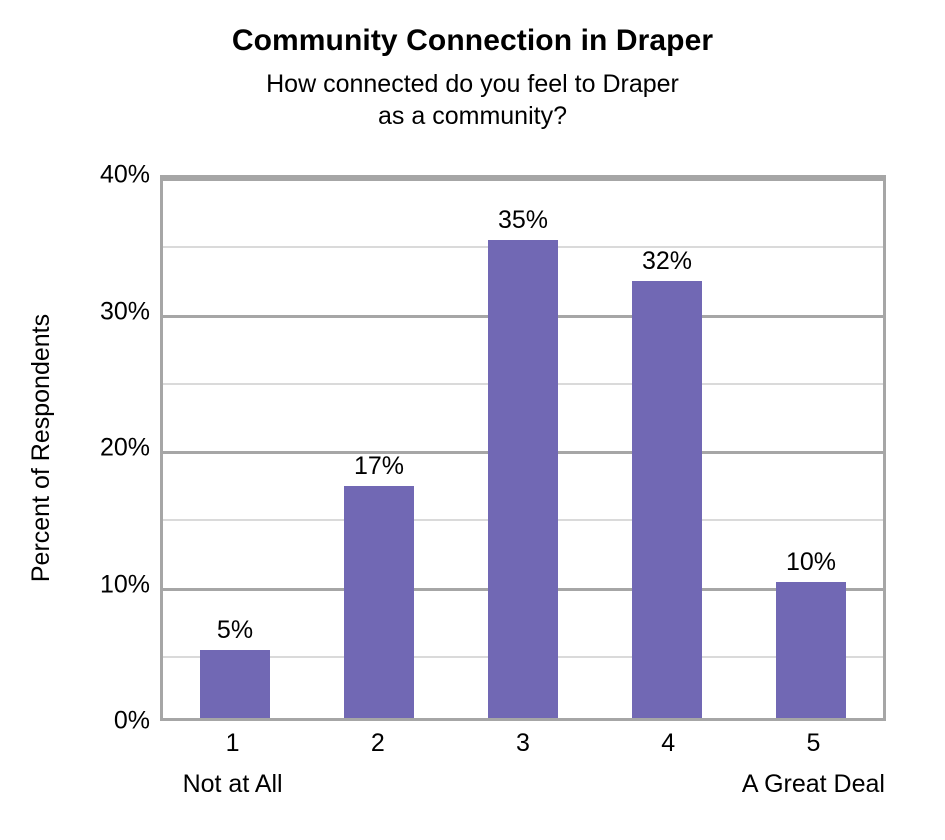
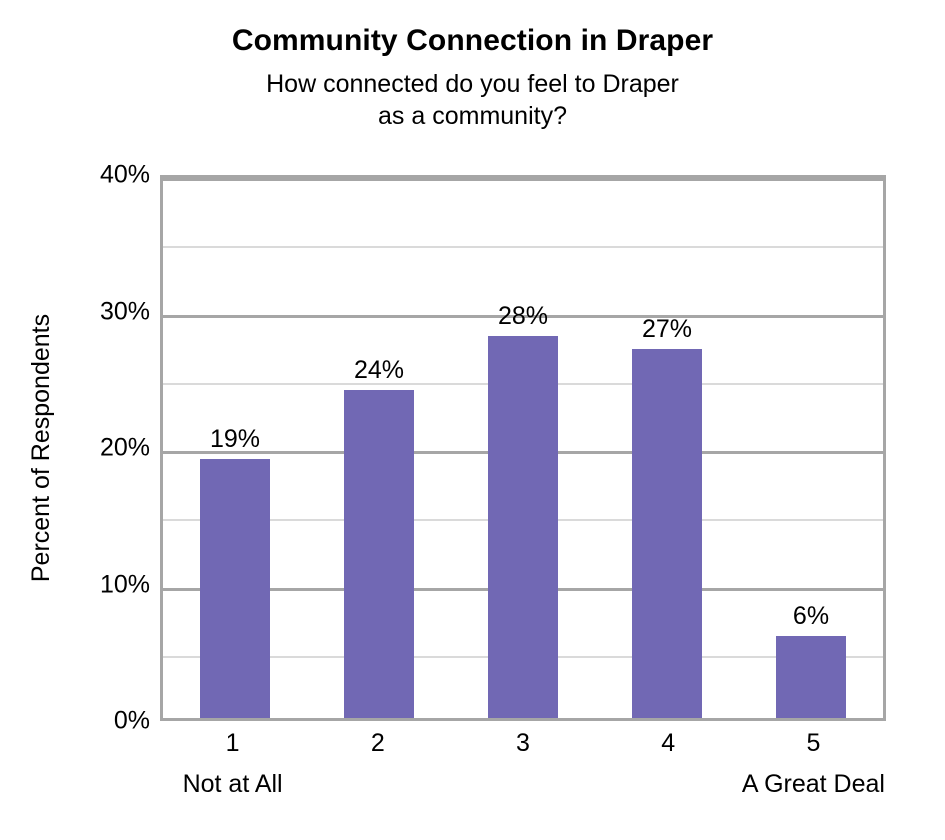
1: 5% -> 19%
2: 17% -> 24%
3: 35% -> 28%
4: 32% -> 27%
5: 10% -> 6%
